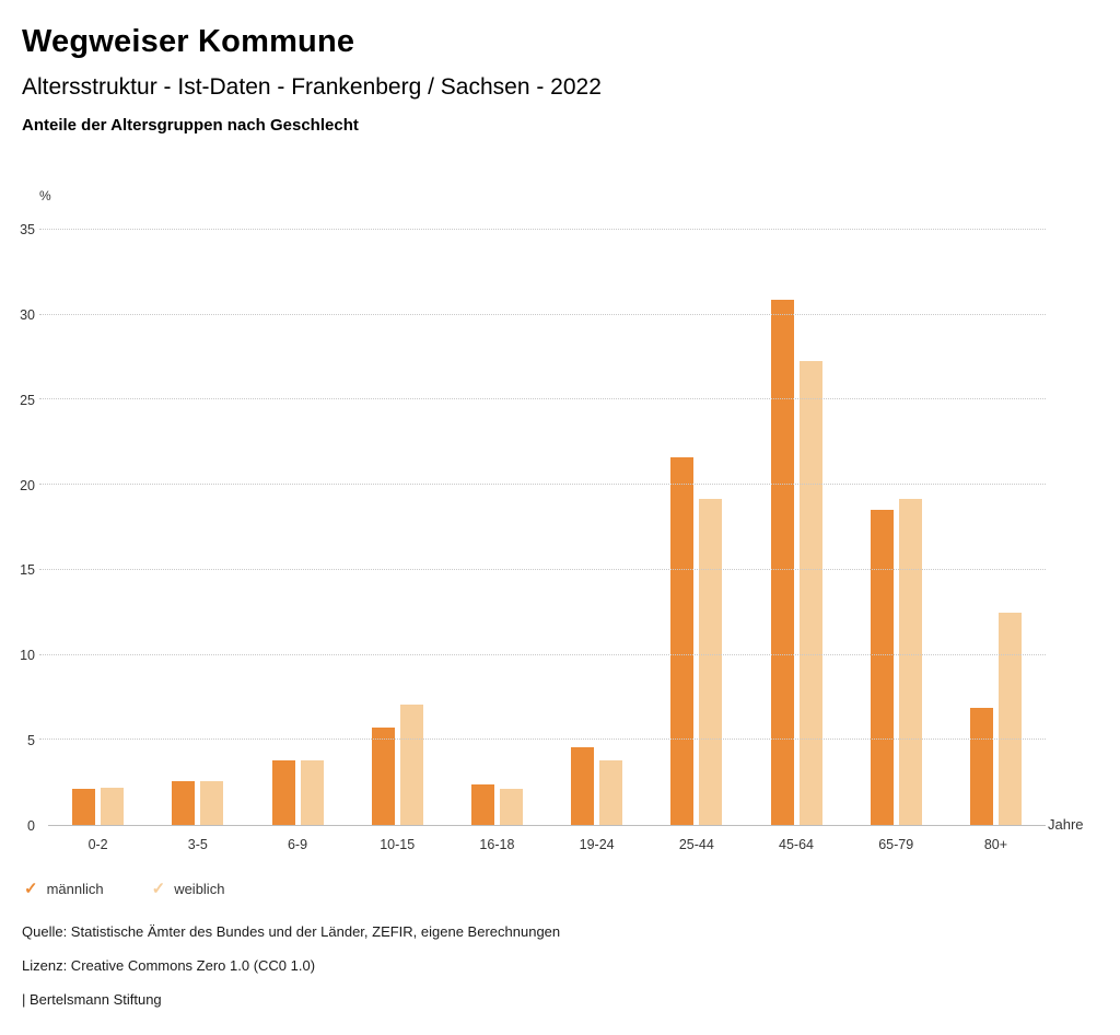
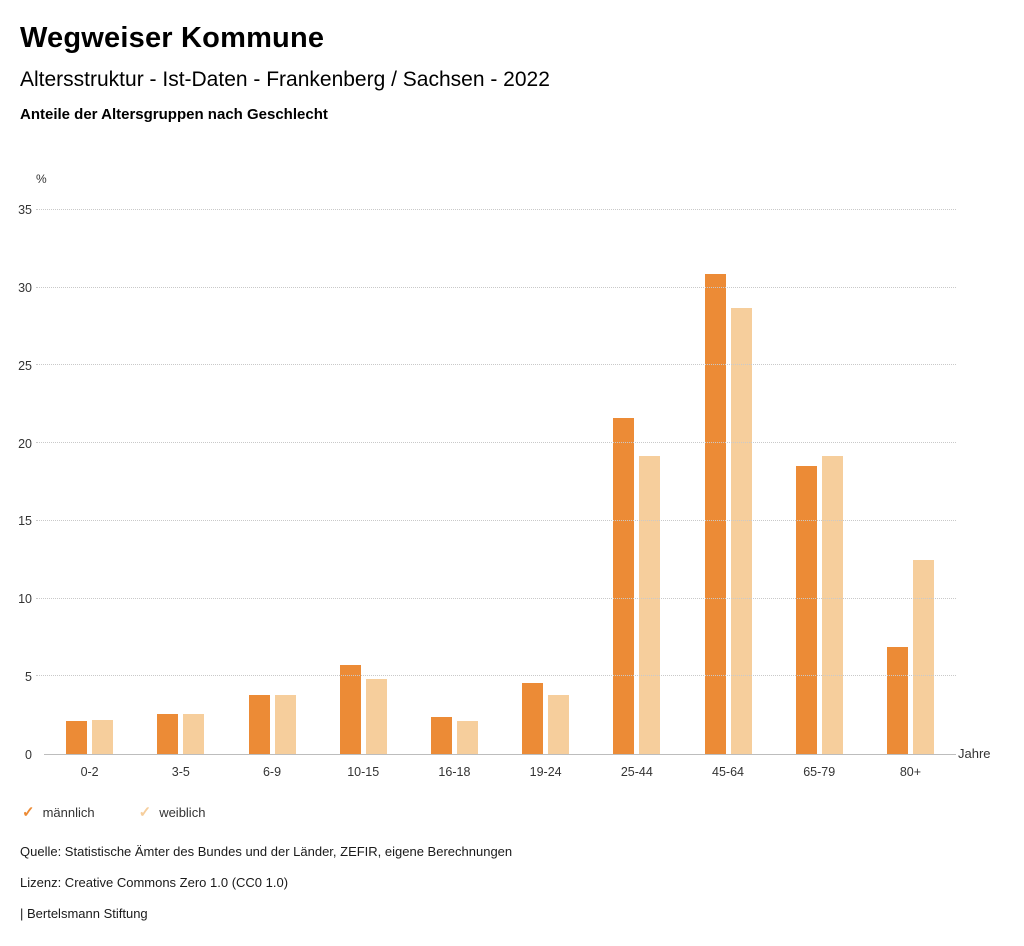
weiblich/10-15: 7.1 -> 4.8
weiblich/45-64: 27.3 -> 28.7
